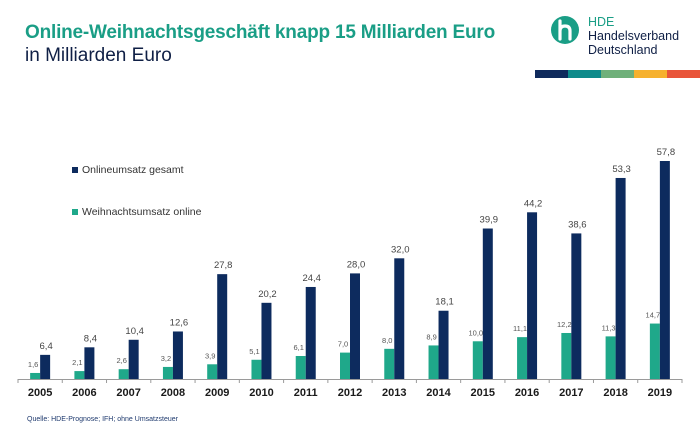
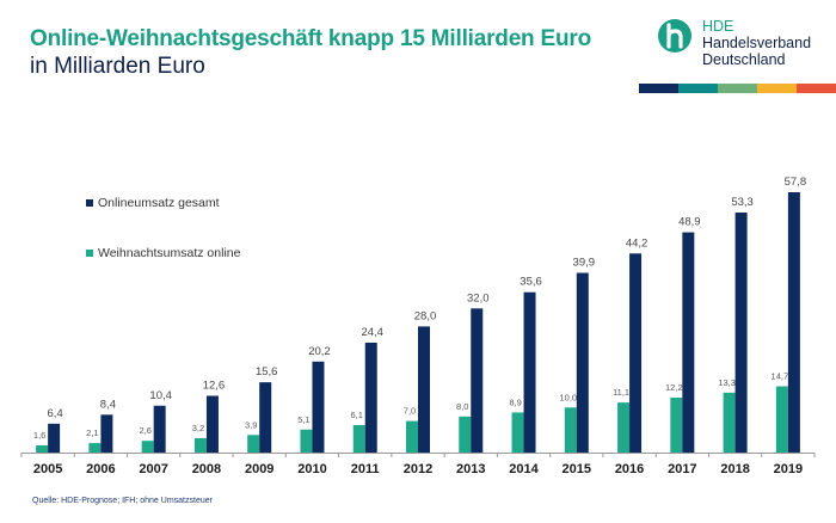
Onlineumsatz gesamt/2009: 27,8 -> 15,6
Onlineumsatz gesamt/2014: 18,1 -> 35,6
Onlineumsatz gesamt/2017: 38,6 -> 48,9
Weihnachtsumsatz online/2018: 11,3 -> 13,3
